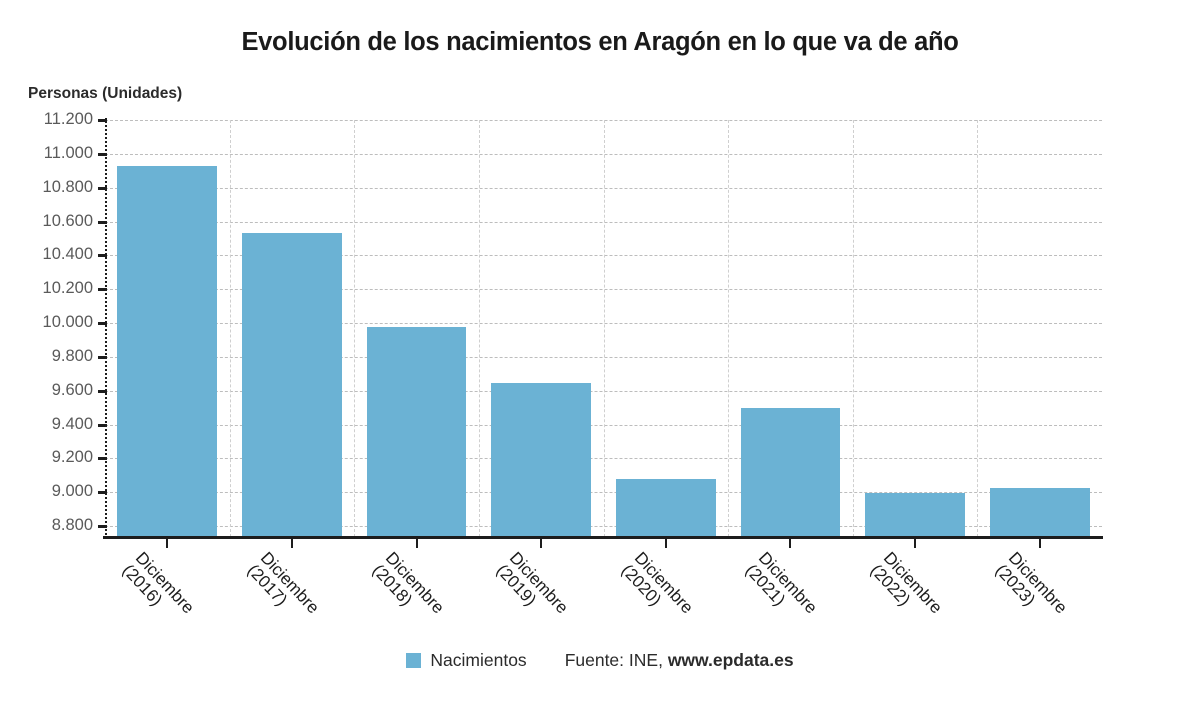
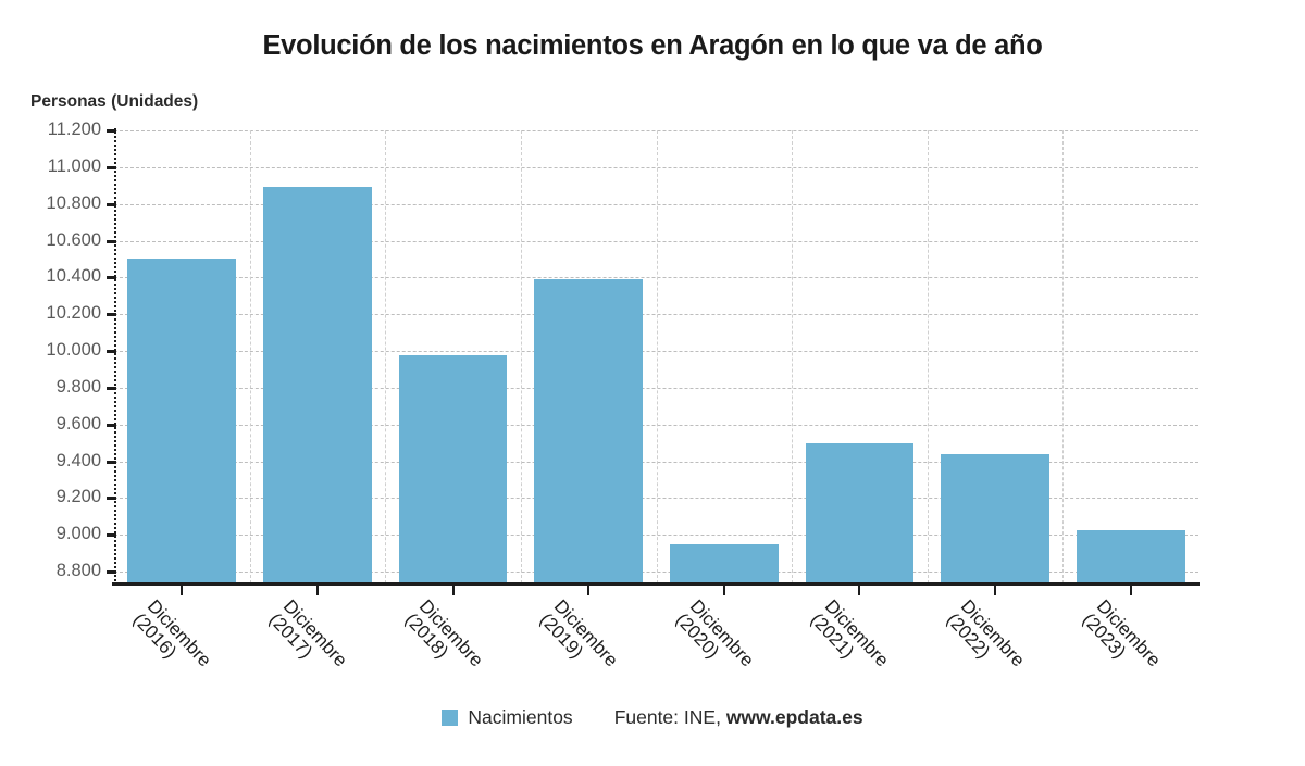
Diciembre (2016): 10930 -> 10500
Diciembre (2017): 10530 -> 10890
Diciembre (2019): 9640 -> 10390
Diciembre (2020): 9080 -> 8950
Diciembre (2022): 9000 -> 9440
